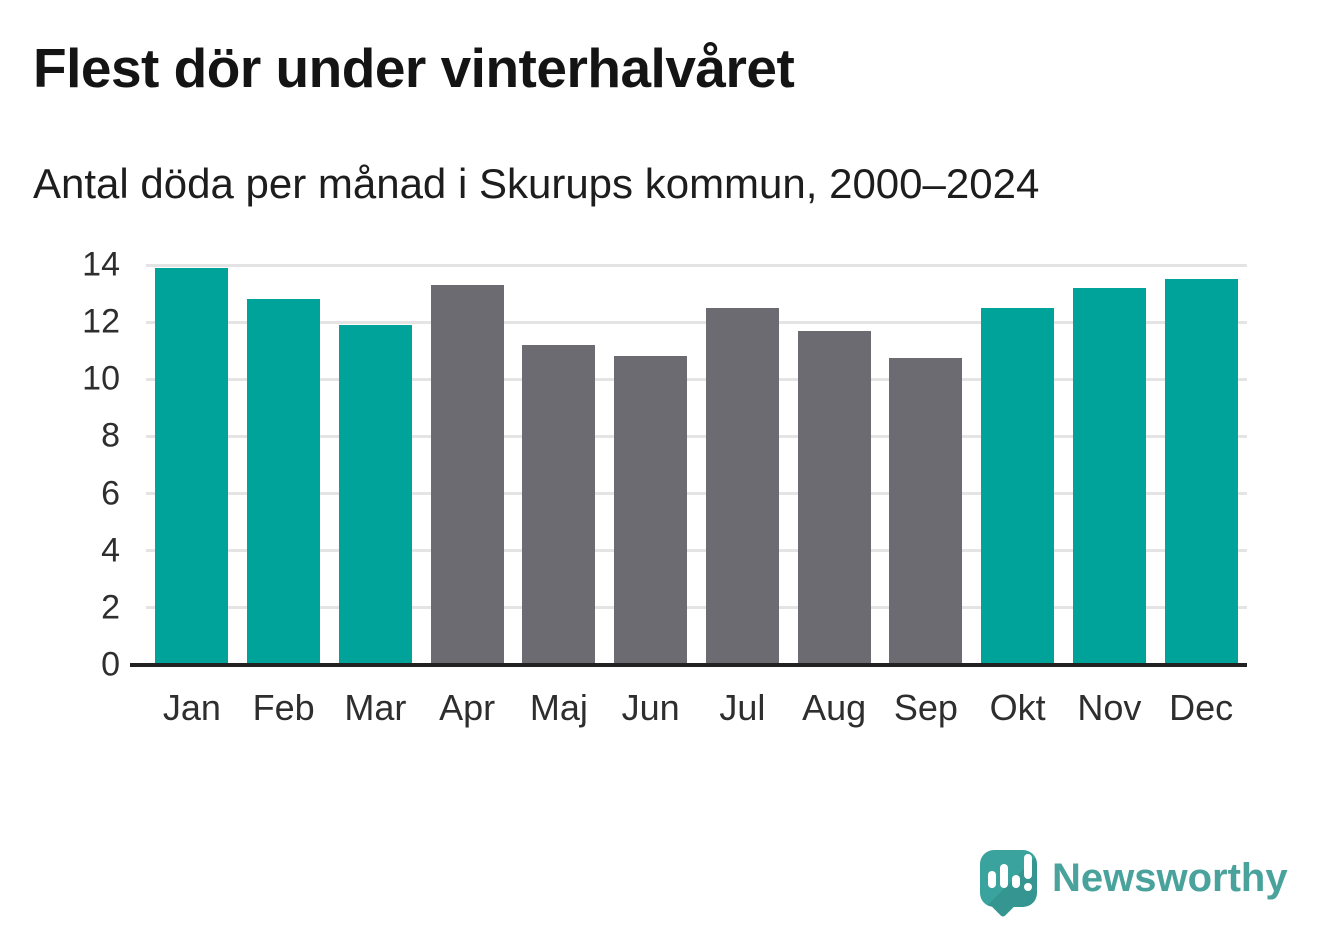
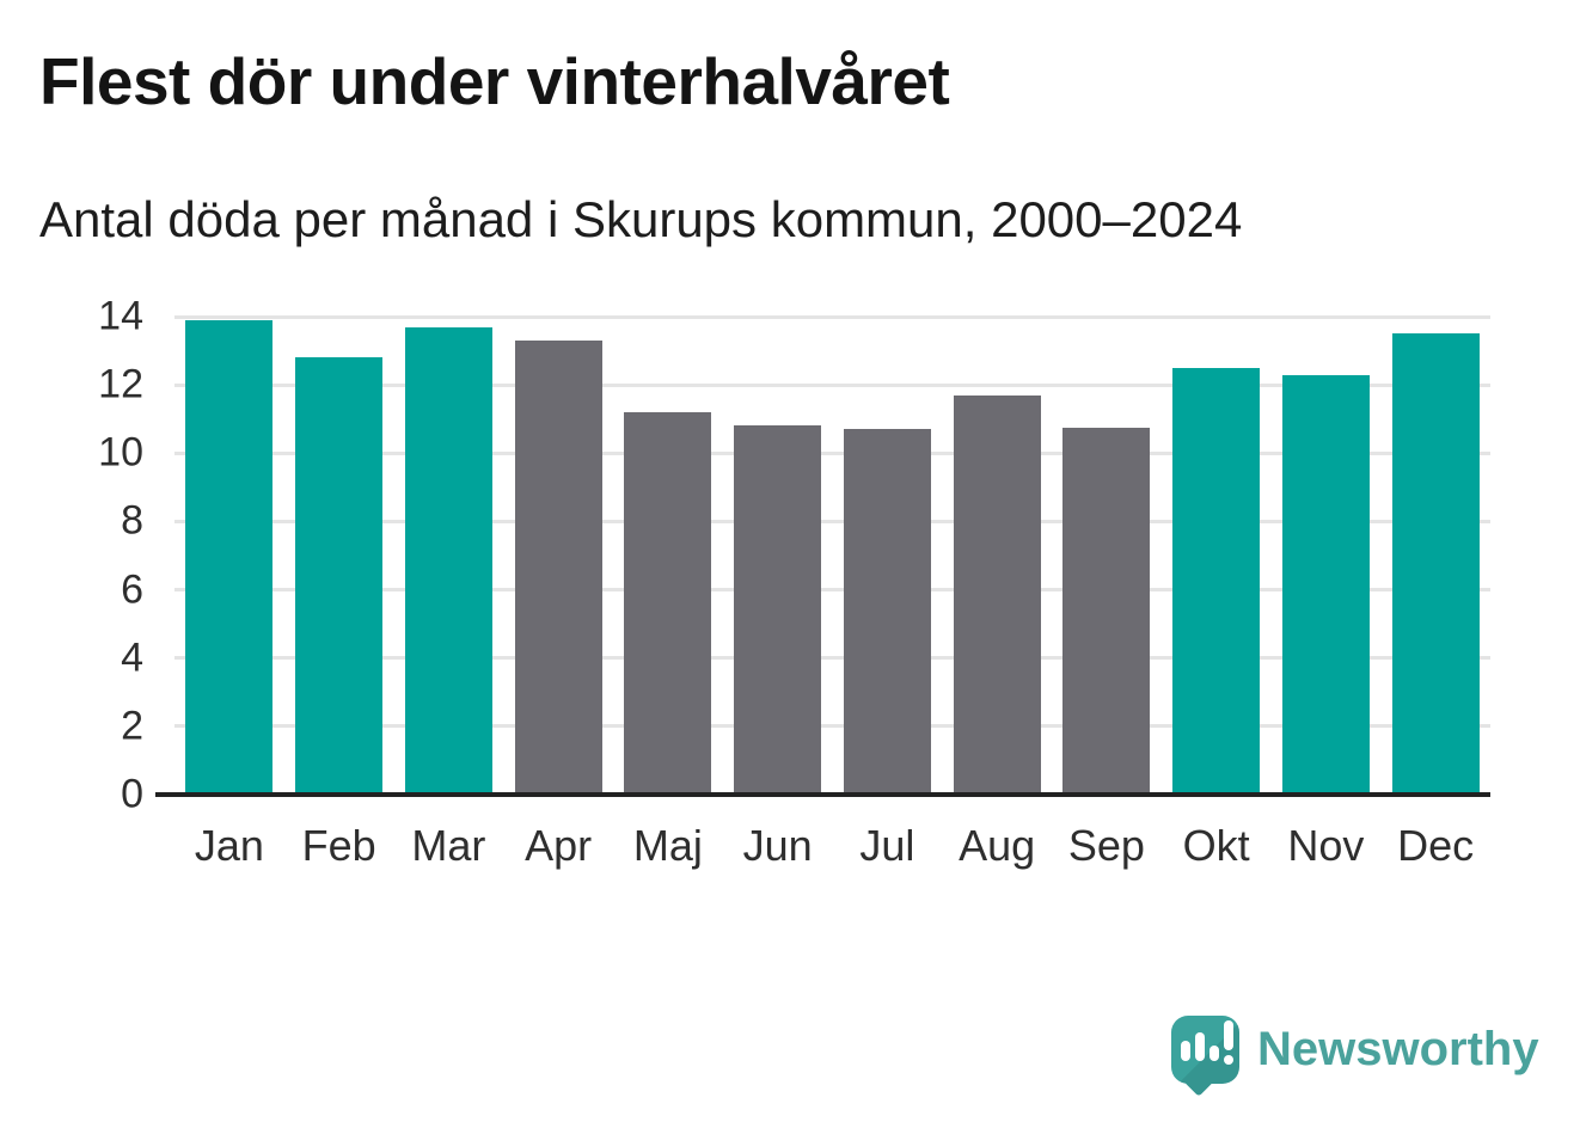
Mar: 11.9 -> 13.7
Jul: 12.5 -> 10.7
Nov: 13.2 -> 12.3
